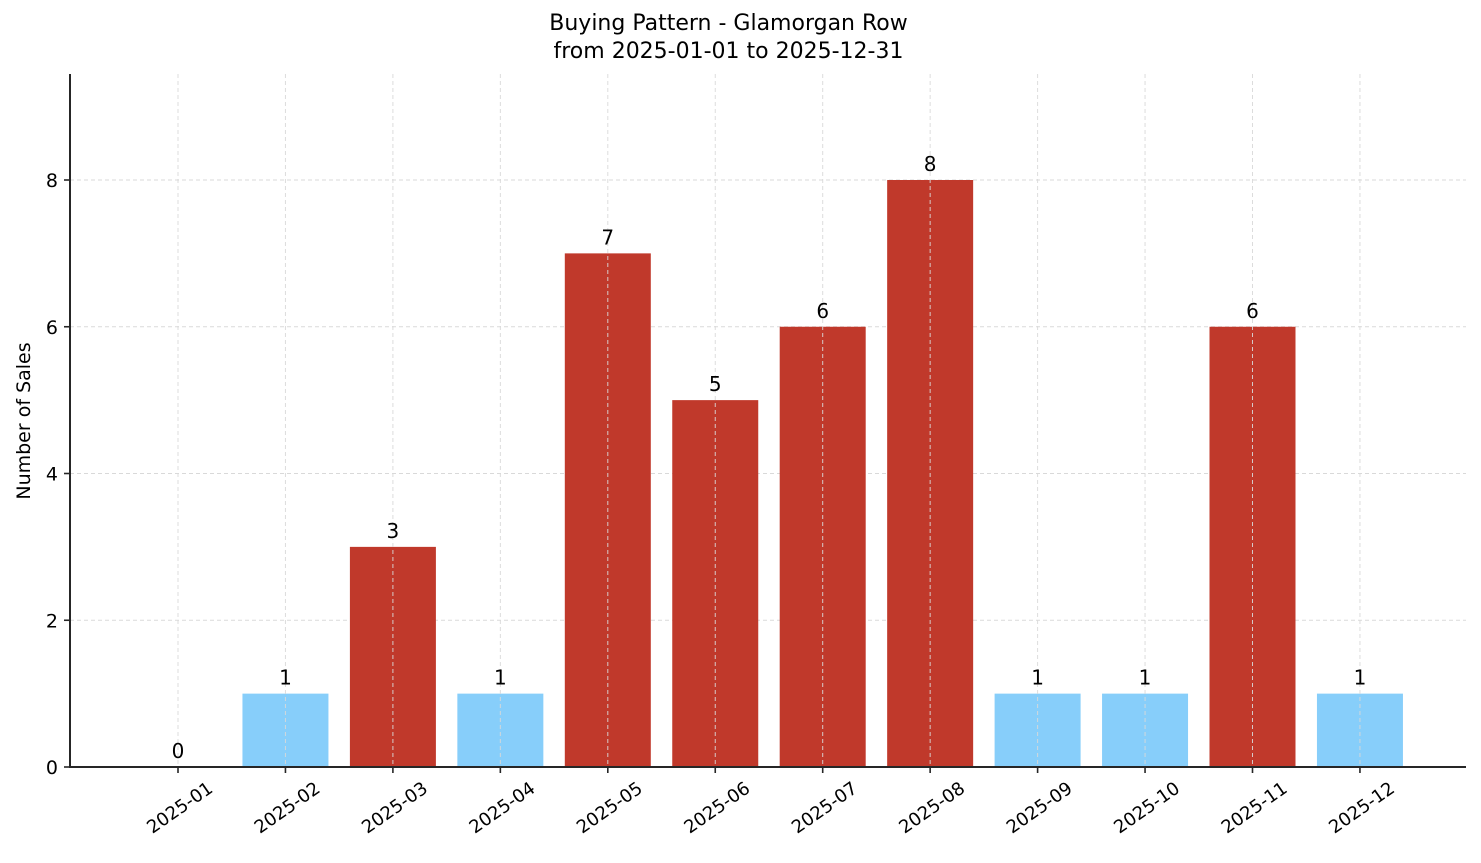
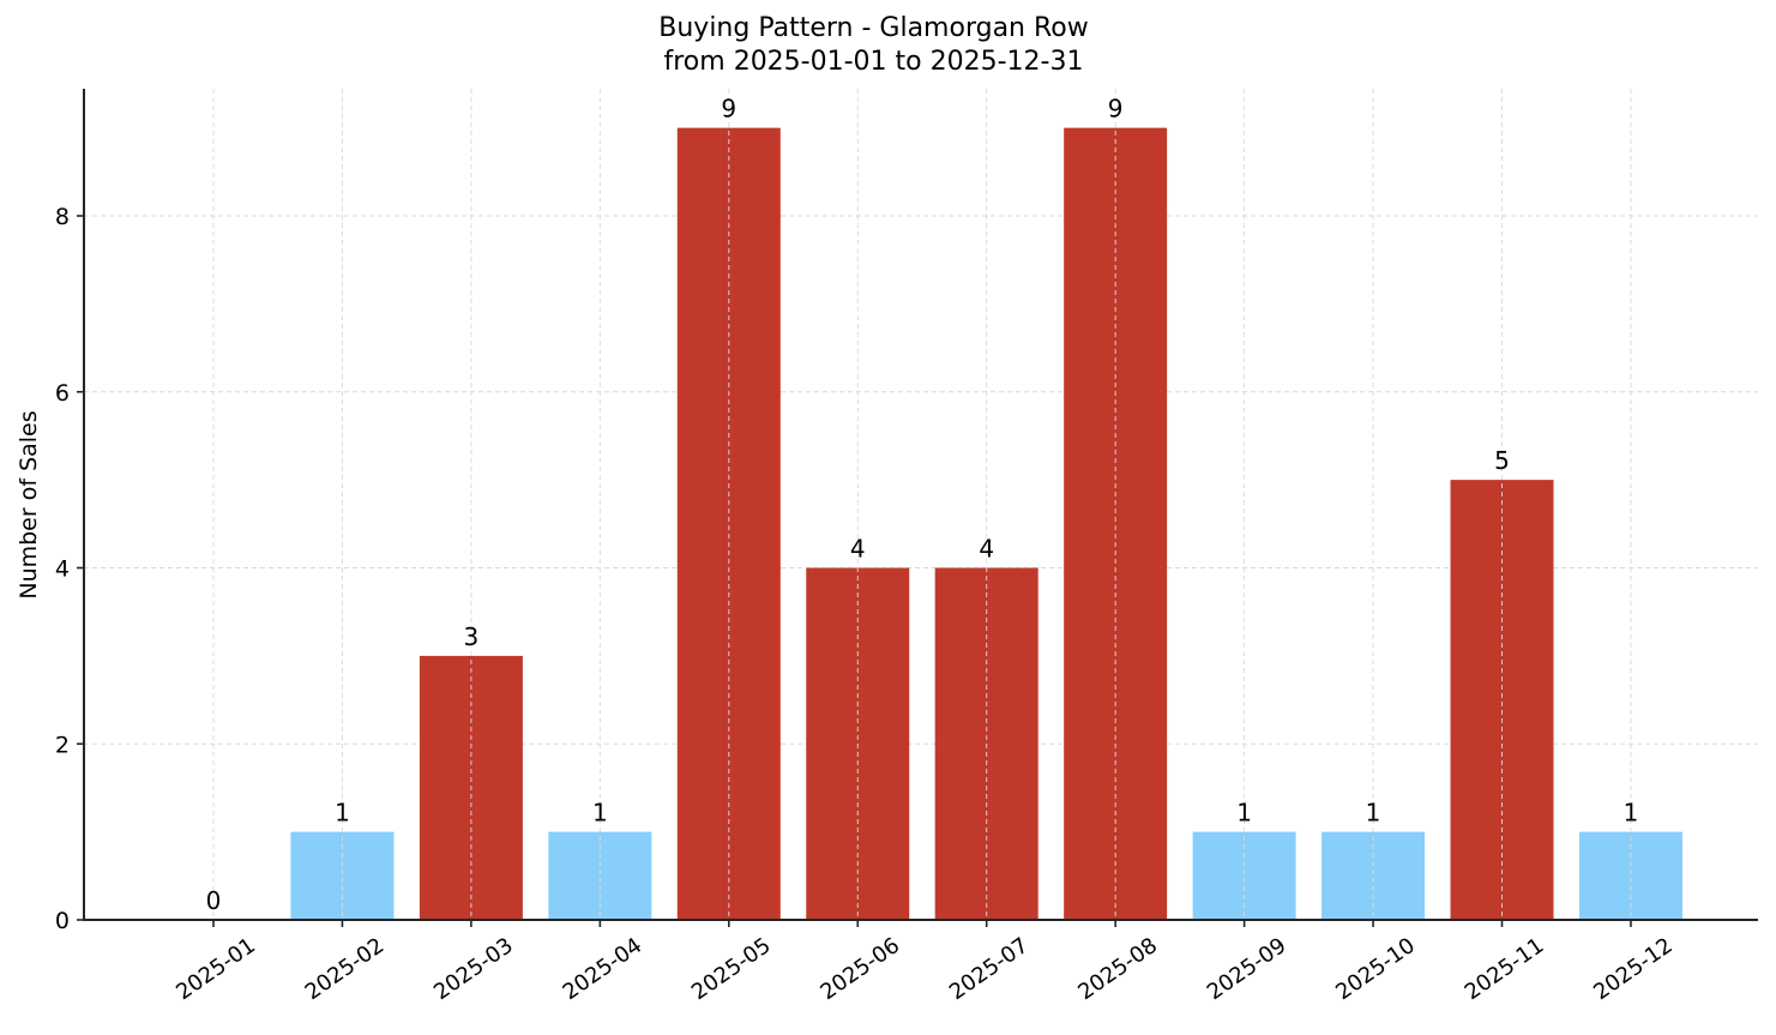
2025-05: 7 -> 9
2025-06: 5 -> 4
2025-07: 6 -> 4
2025-08: 8 -> 9
2025-11: 6 -> 5
